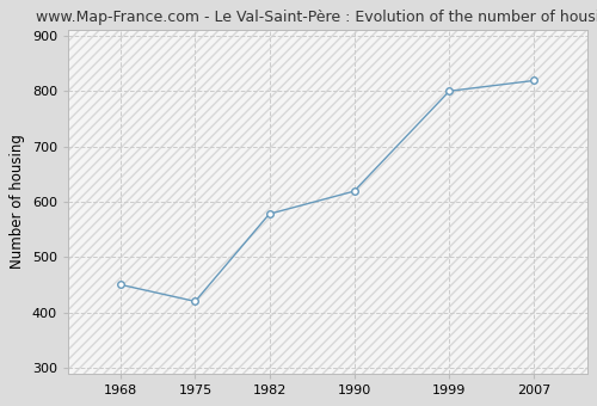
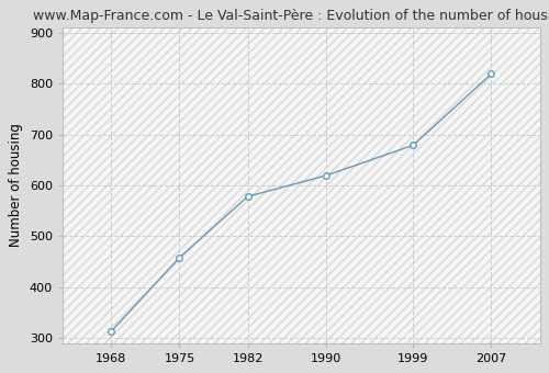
1968: 450 -> 313
1975: 420 -> 458
1999: 800 -> 679
